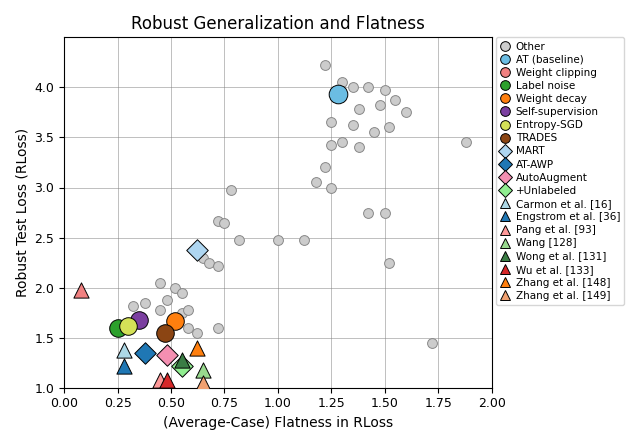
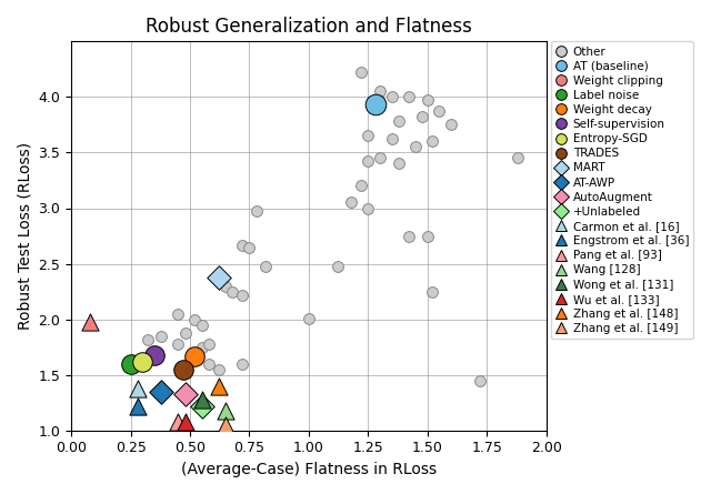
Other/1.00: 2.48 -> 2.01
